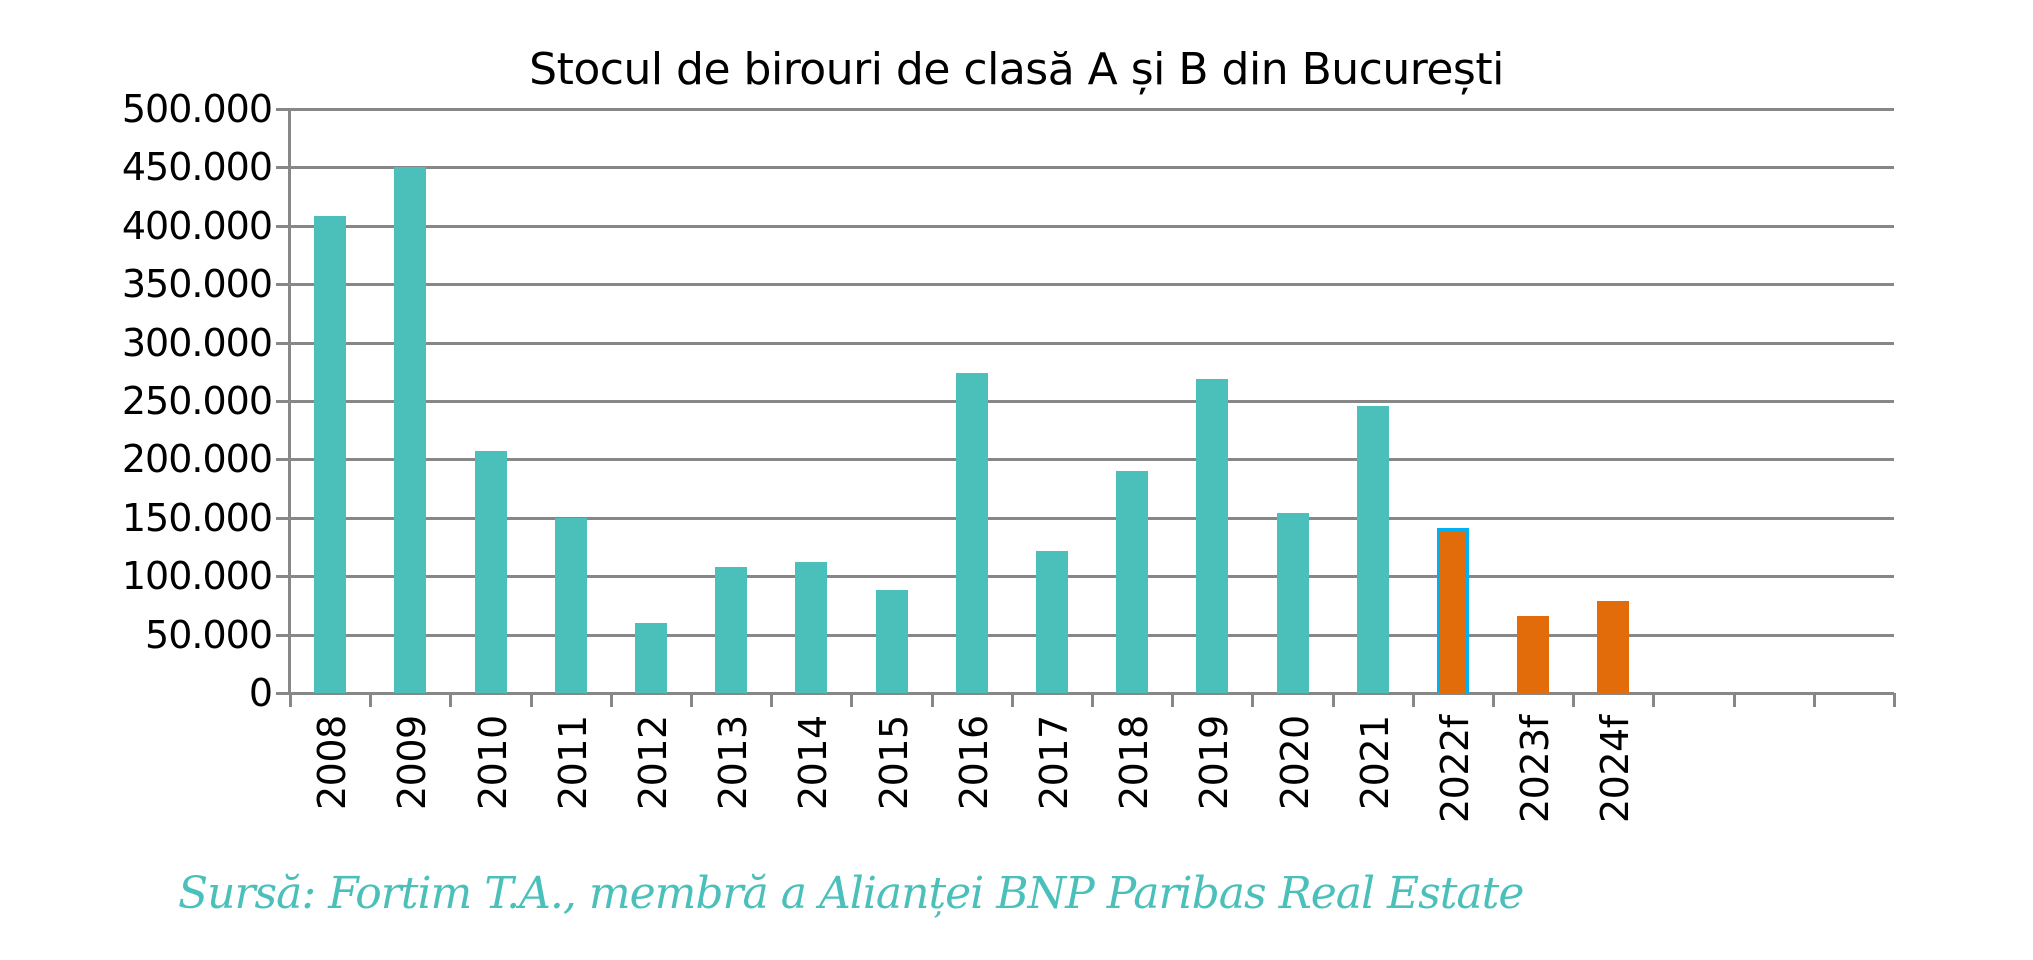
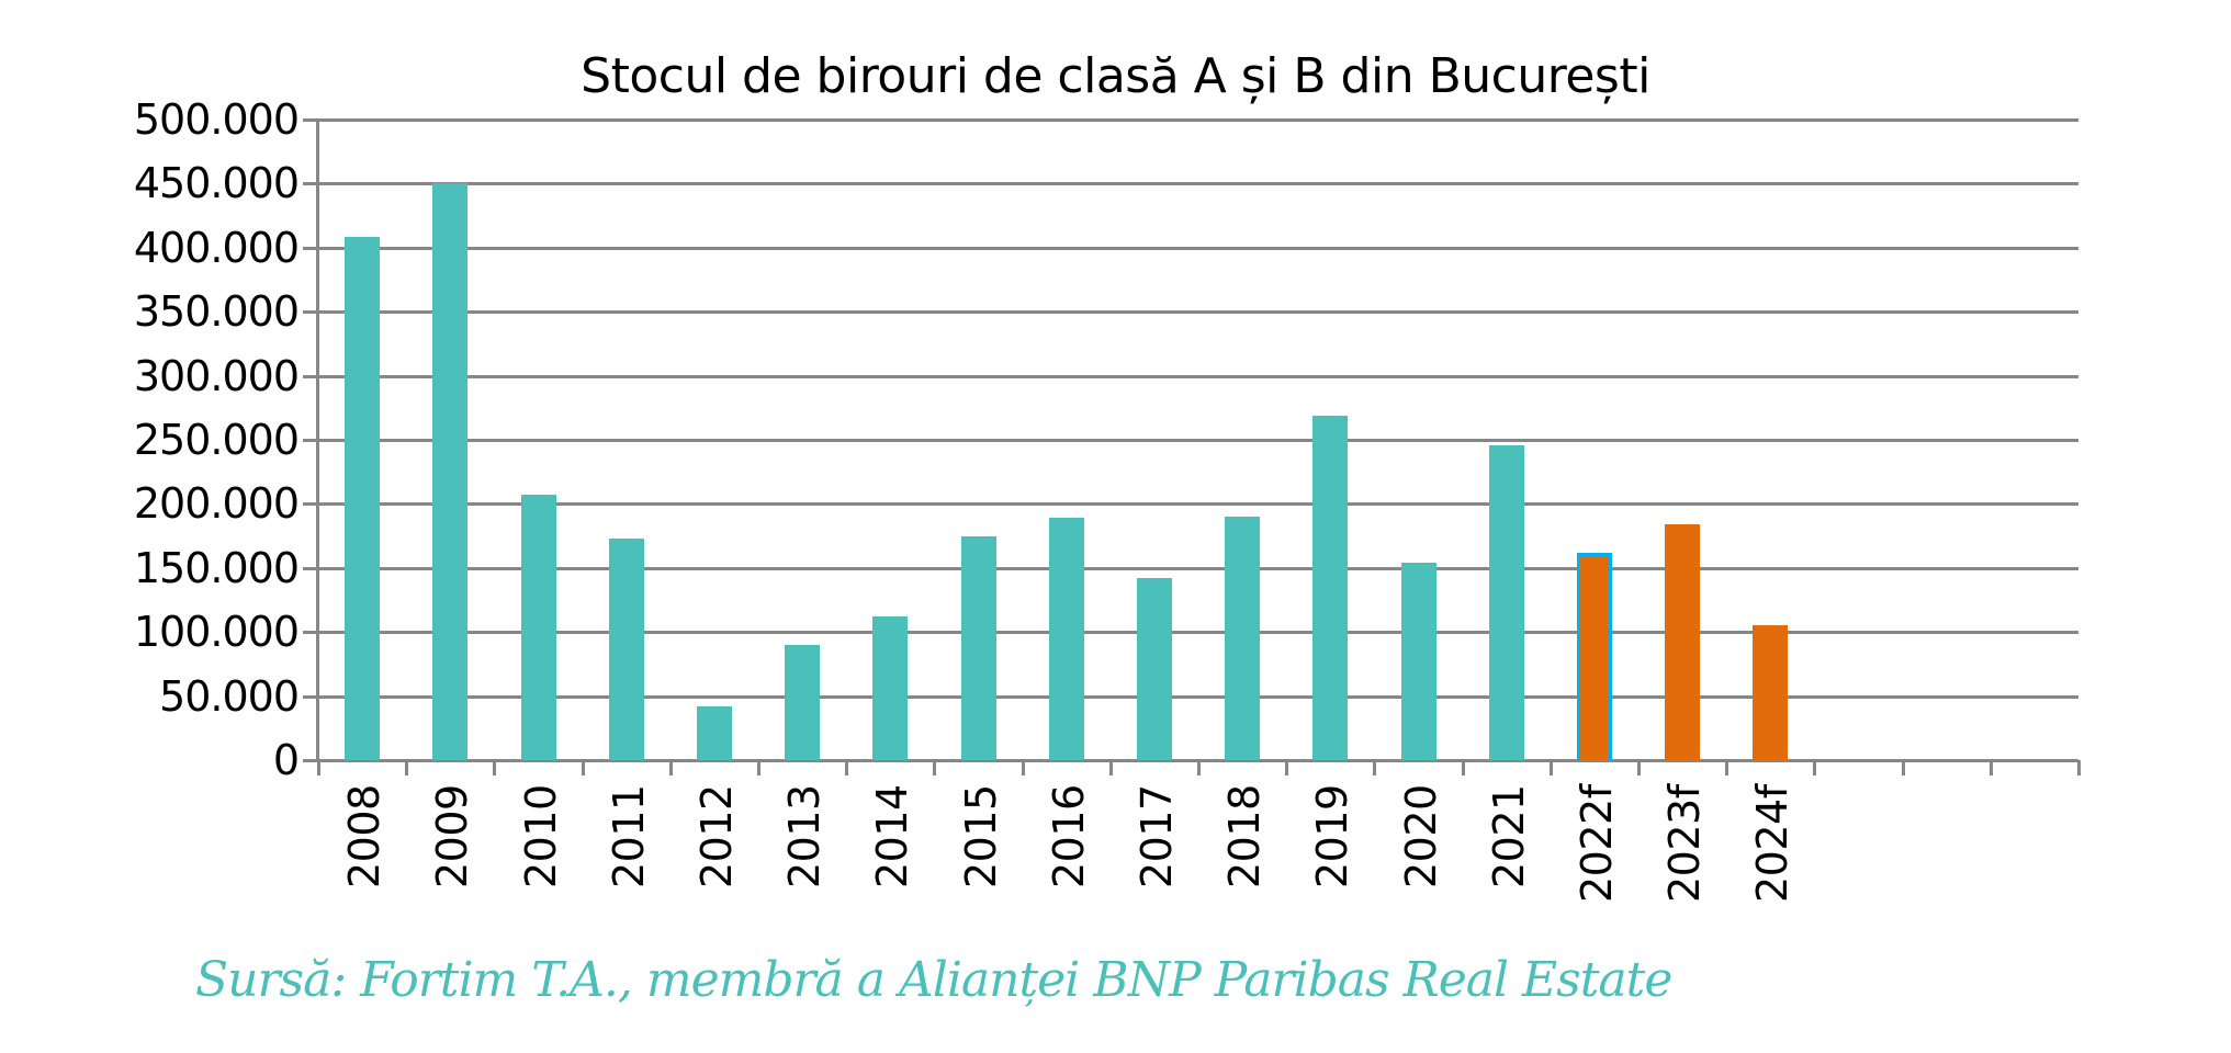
2011: 150000 -> 173000
2012: 60000 -> 42000
2013: 108000 -> 90000
2015: 88000 -> 175000
2016: 274000 -> 189000
2017: 122000 -> 142000
2022f: 141000 -> 162000
2023f: 66000 -> 184000
2024f: 79000 -> 105000
